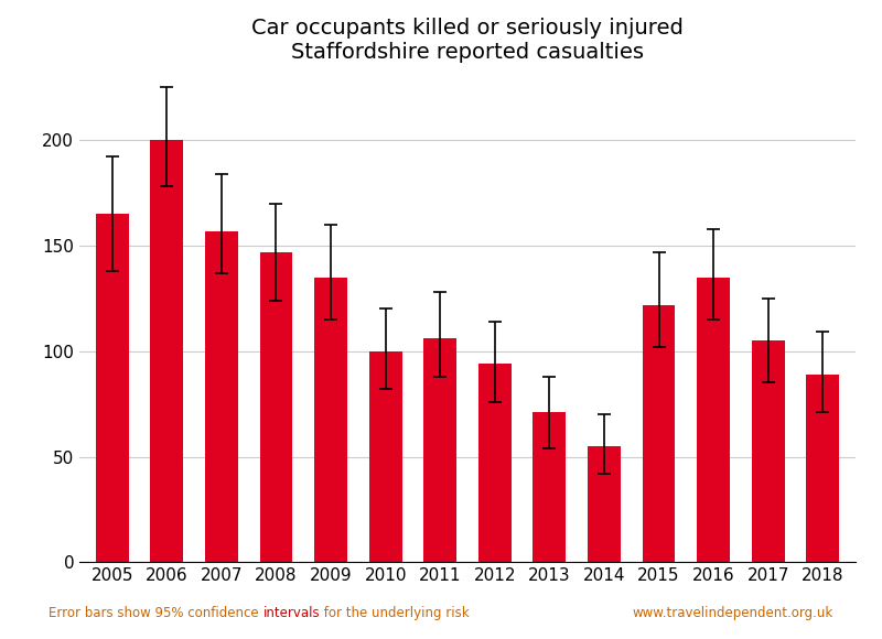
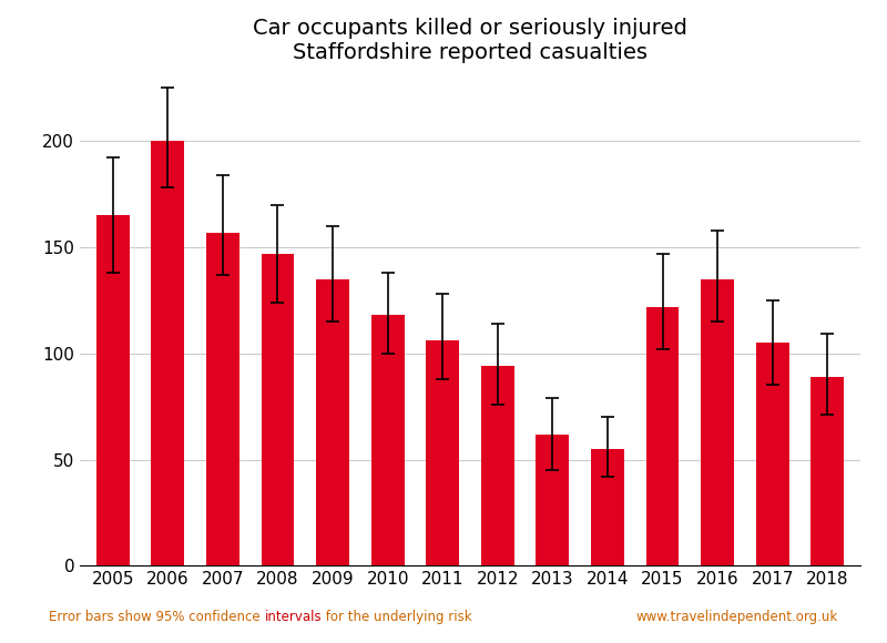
2010: 100 -> 118
2013: 71 -> 62
